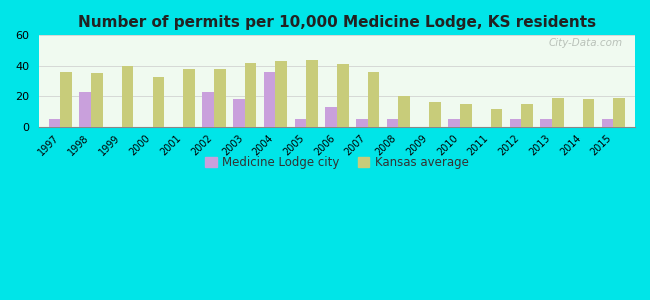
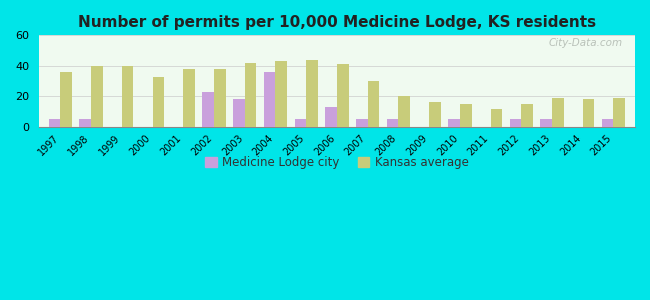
Medicine Lodge city/1998: 23 -> 5
Kansas average/1998: 35 -> 40
Kansas average/2007: 36 -> 30
